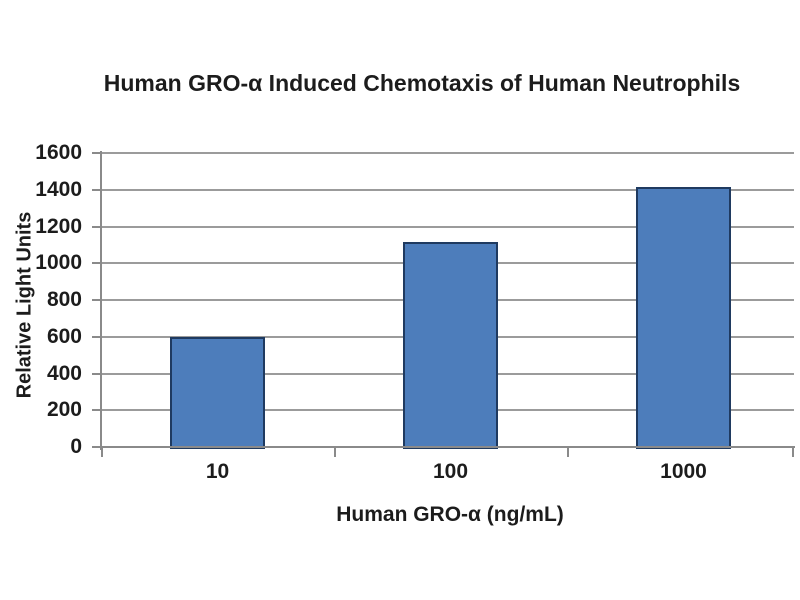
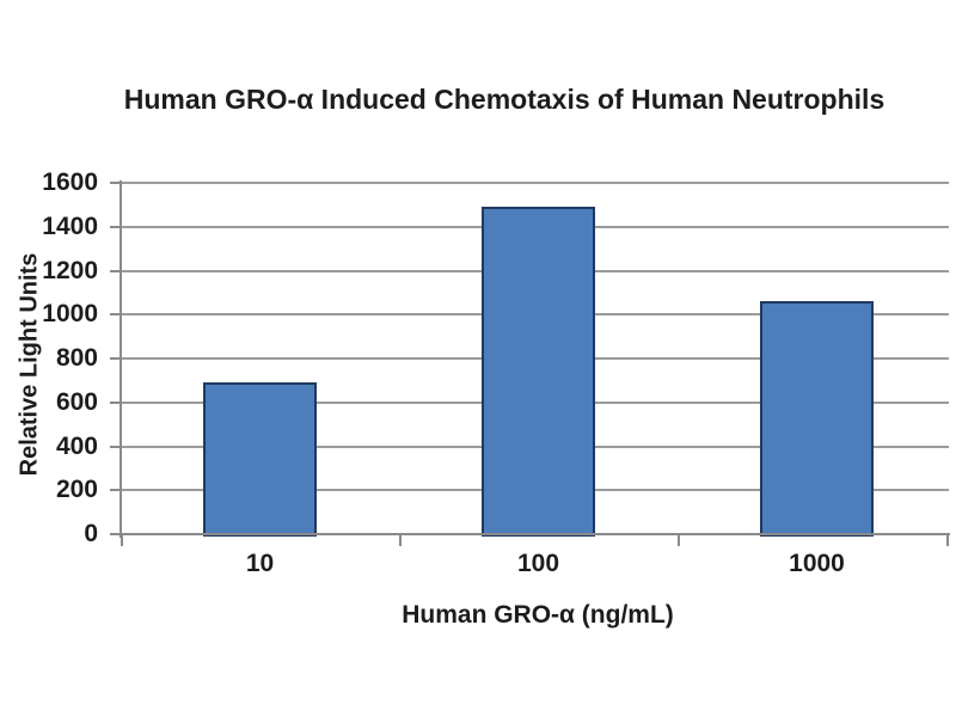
10: 600 -> 690
100: 1120 -> 1490
1000: 1420 -> 1060
